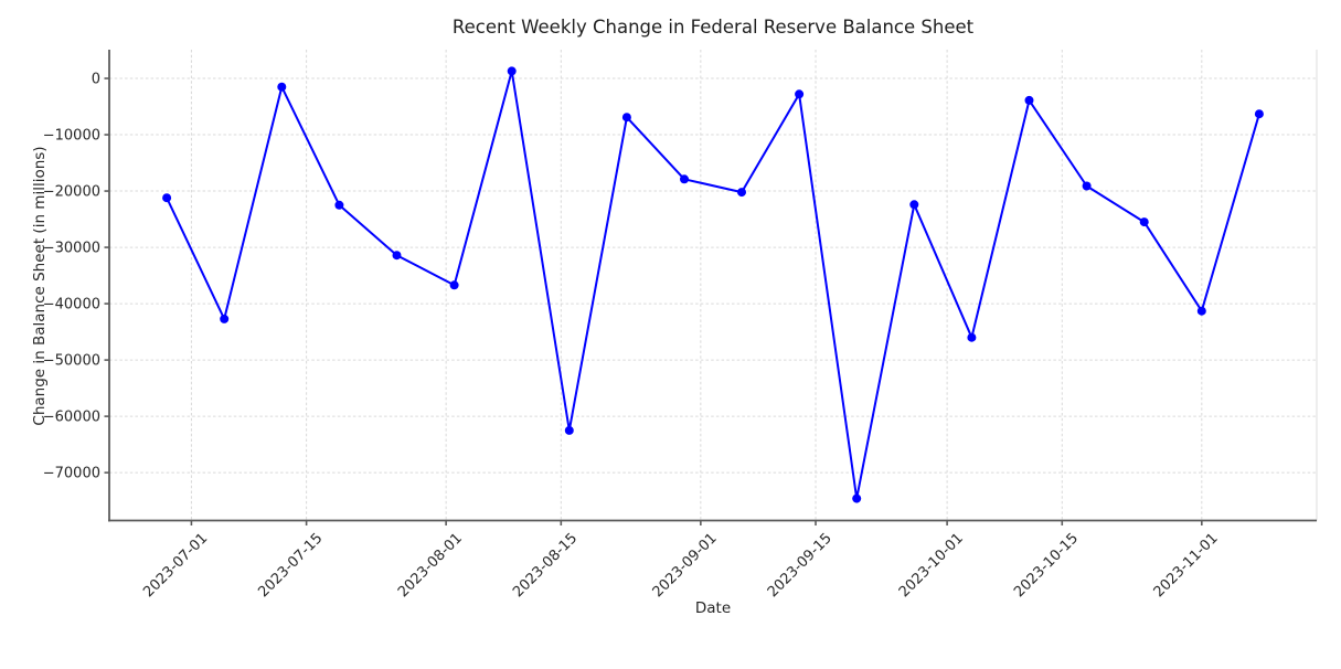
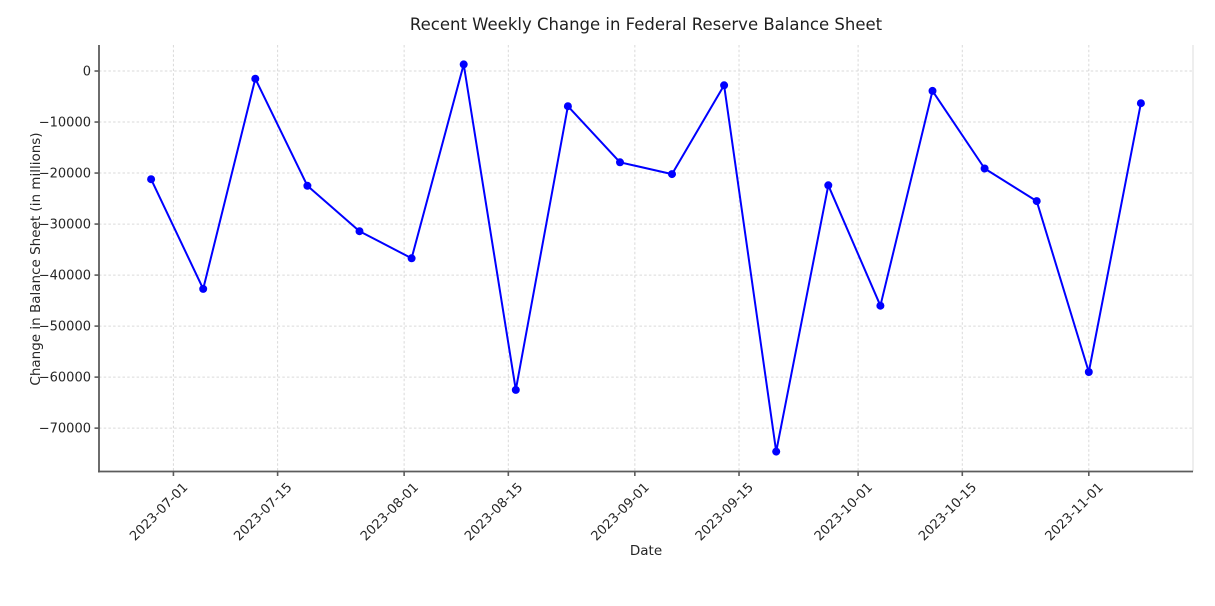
2023-11-01: -41000 -> -59000
